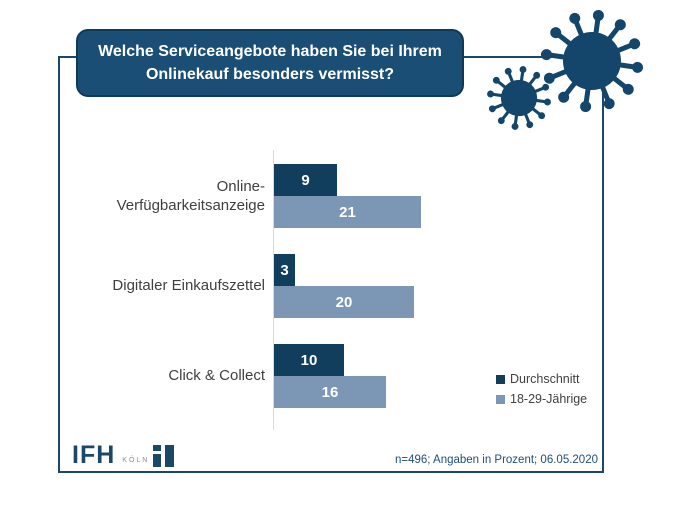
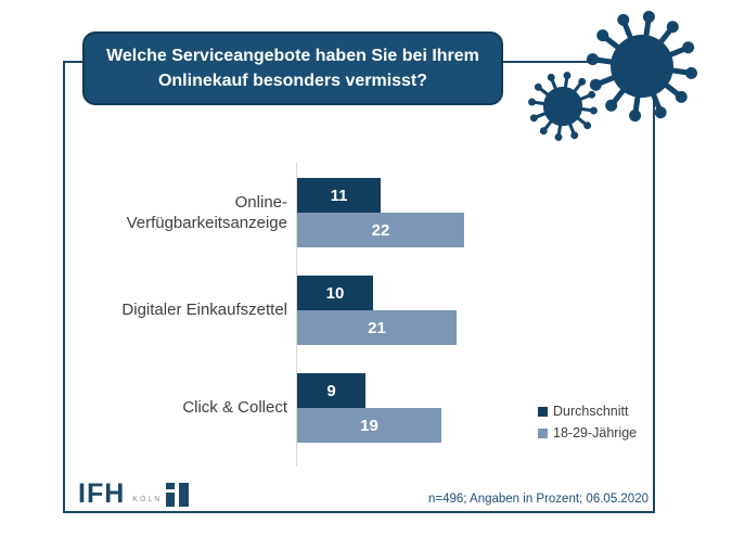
Durchschnitt/Online-Verfügbarkeitsanzeige: 9 -> 11
18-29-Jährige/Online-Verfügbarkeitsanzeige: 21 -> 22
Durchschnitt/Digitaler Einkaufszettel: 3 -> 10
18-29-Jährige/Digitaler Einkaufszettel: 20 -> 21
Durchschnitt/Click & Collect: 10 -> 9
18-29-Jährige/Click & Collect: 16 -> 19
